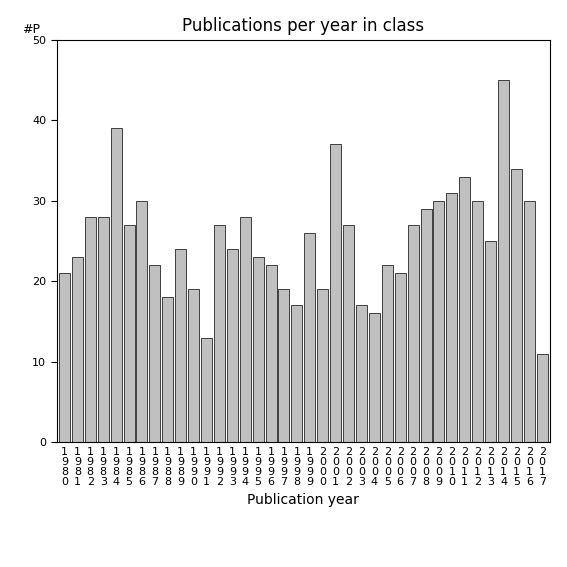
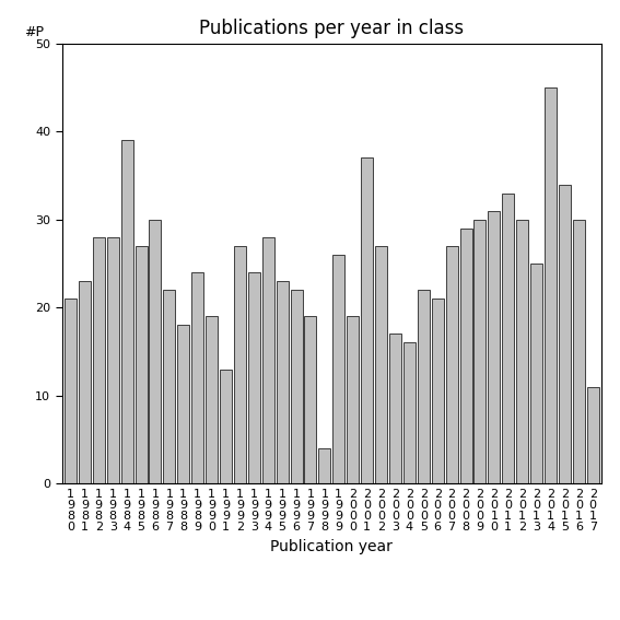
1 9 9 8: 17 -> 4
